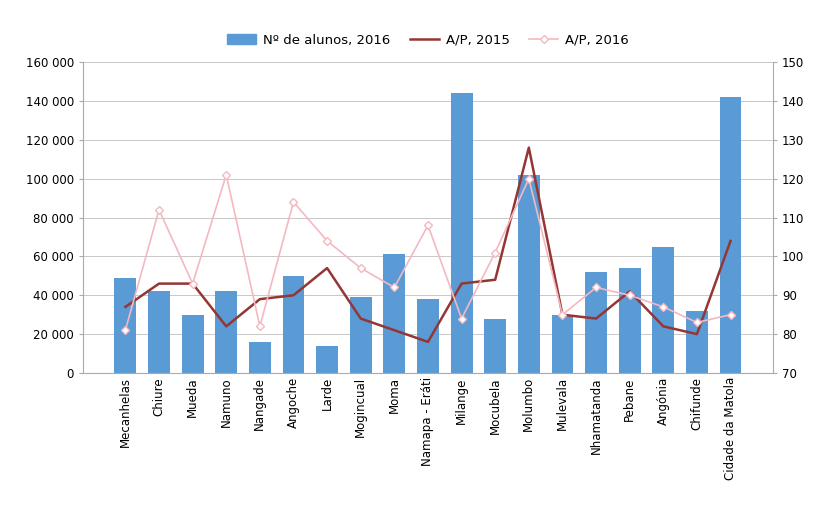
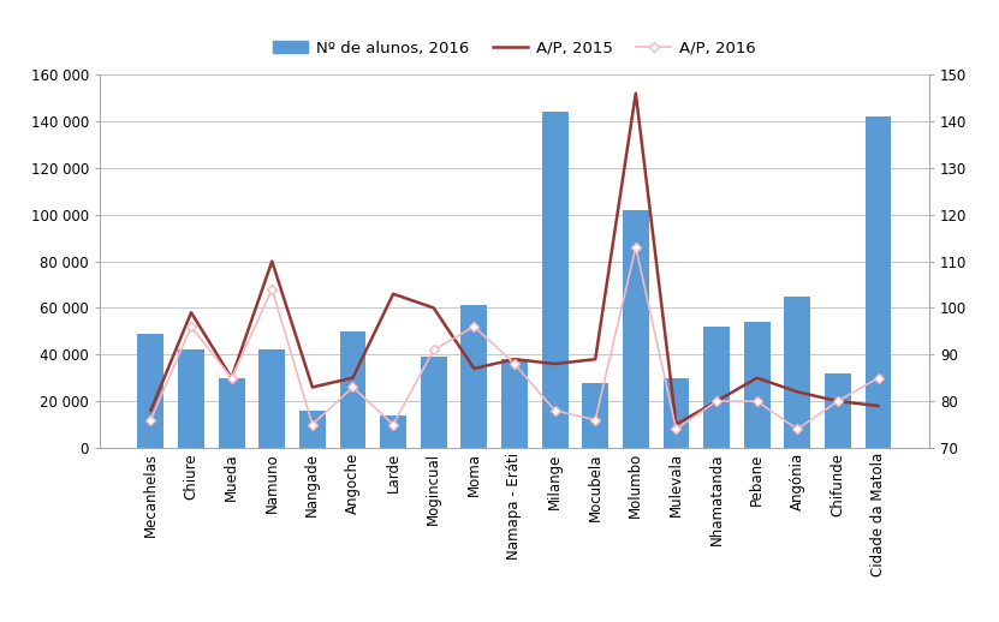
A/P, 2015/Mecanhelas: 87 -> 78
A/P, 2016/Mecanhelas: 81 -> 76
A/P, 2015/Chiure: 93 -> 99
A/P, 2016/Chiure: 112 -> 96
A/P, 2015/Mueda: 93 -> 85
A/P, 2016/Mueda: 93 -> 85
A/P, 2015/Namuno: 82 -> 110
A/P, 2016/Namuno: 121 -> 104
A/P, 2015/Nangade: 89 -> 83
A/P, 2016/Nangade: 82 -> 75
A/P, 2015/Angoche: 90 -> 85
A/P, 2016/Angoche: 114 -> 83
A/P, 2015/Larde: 97 -> 103
A/P, 2016/Larde: 104 -> 75
A/P, 2015/Mogincual: 84 -> 100
A/P, 2016/Mogincual: 97 -> 91
A/P, 2015/Moma: 81 -> 87
A/P, 2016/Moma: 92 -> 96
A/P, 2015/Namapa - Eráti: 78 -> 89
A/P, 2016/Namapa - Eráti: 108 -> 88
A/P, 2015/Milange: 93 -> 88
A/P, 2016/Milange: 84 -> 78
A/P, 2015/Mocubela: 94 -> 89
A/P, 2016/Mocubela: 101 -> 76
A/P, 2015/Molumbo: 128 -> 146
A/P, 2016/Molumbo: 120 -> 113
A/P, 2015/Mulevala: 85 -> 75
A/P, 2016/Mulevala: 85 -> 74
A/P, 2015/Nhamatanda: 84 -> 80
A/P, 2016/Nhamatanda: 92 -> 80
A/P, 2015/Pebane: 91 -> 85
A/P, 2016/Pebane: 90 -> 80
A/P, 2016/Angónia: 87 -> 74
A/P, 2016/Chifunde: 83 -> 80
A/P, 2015/Cidade da Matola: 104 -> 79
